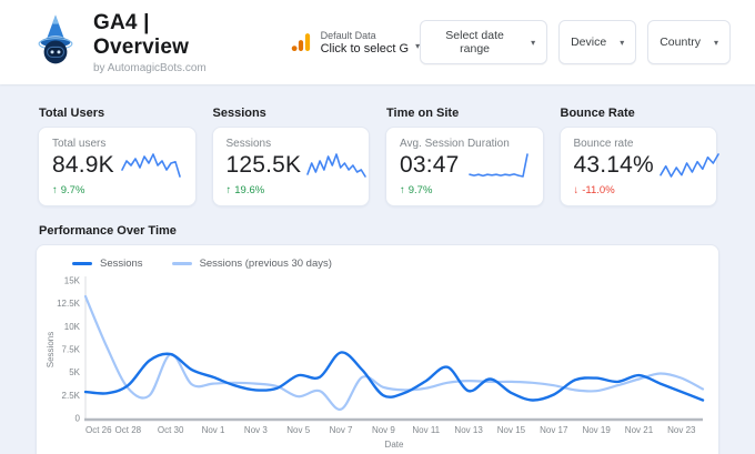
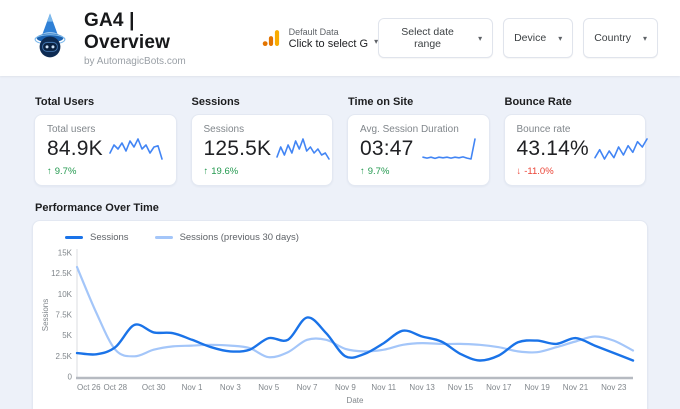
Sessions/Oct 30: 7K -> 5K
Sessions (previous 30 days)/Oct 30: 7K -> 3K
Sessions (previous 30 days)/Nov 7: 1K -> 4K
Sessions/Nov 13: 3K -> 5K
